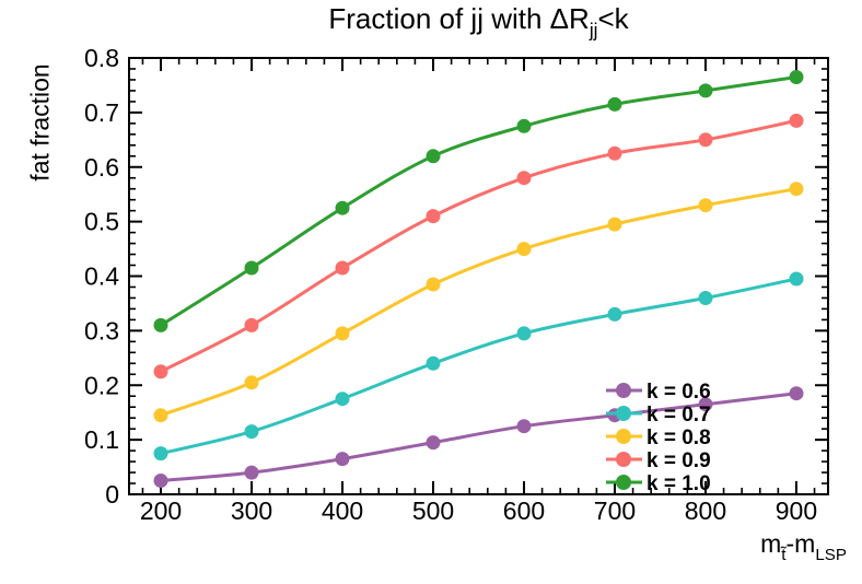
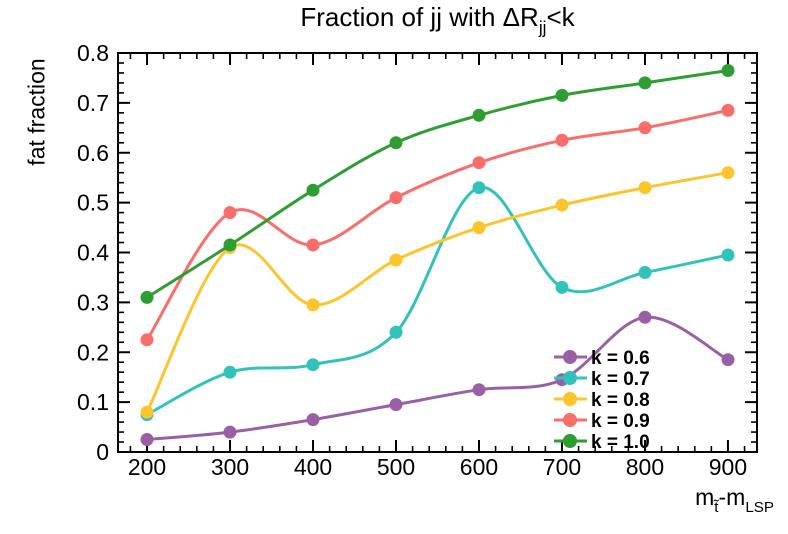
k = 0.8/200: 0.14 -> 0.08
k = 0.7/300: 0.12 -> 0.16
k = 0.8/300: 0.20 -> 0.41
k = 0.9/300: 0.31 -> 0.48
k = 0.7/600: 0.29 -> 0.53
k = 0.6/800: 0.17 -> 0.27
